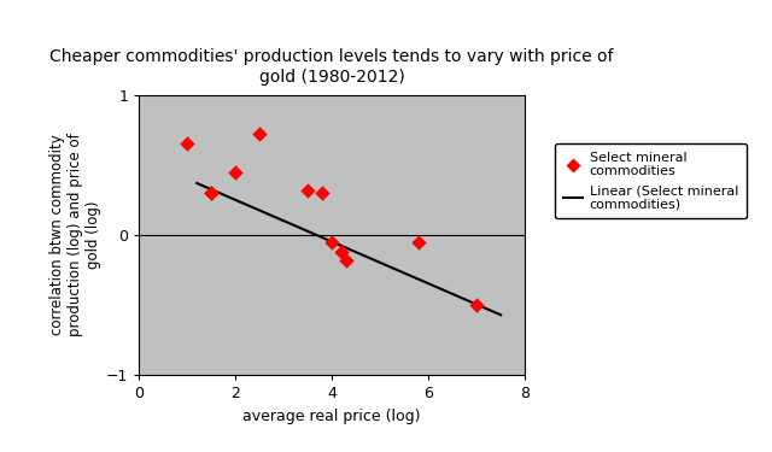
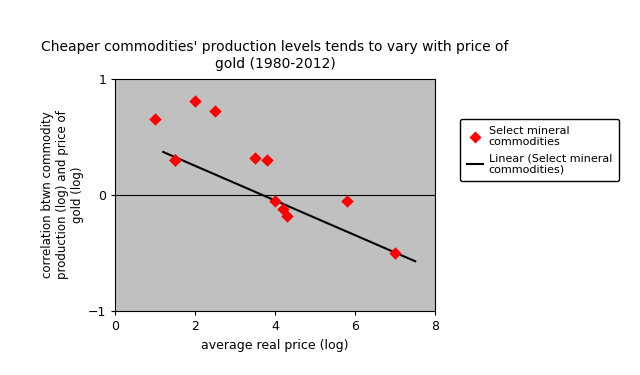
2: 0.45 -> 0.81
